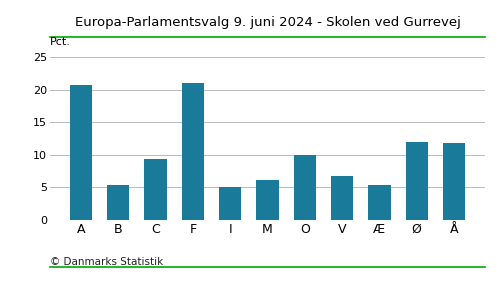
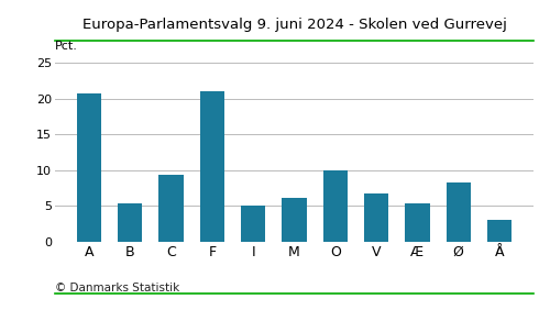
Ø: 12.0 -> 8.3
Å: 11.8 -> 3.0
